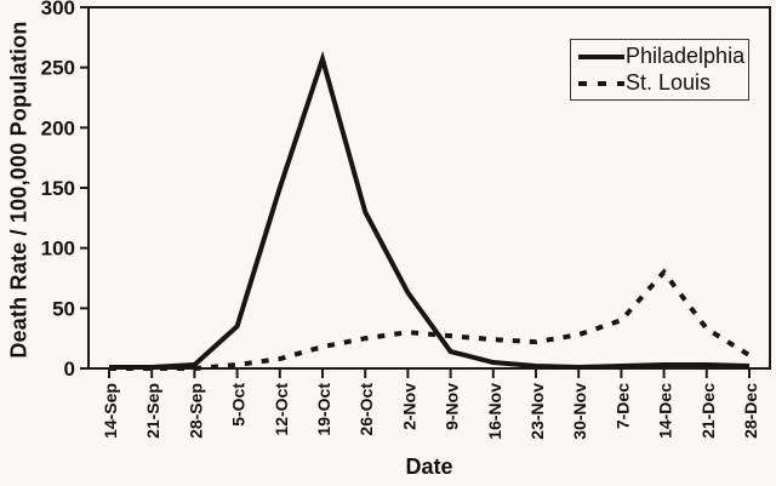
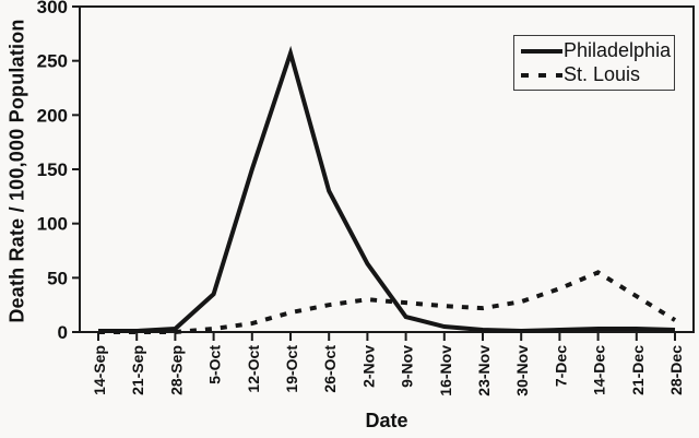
St. Louis/14-Dec: 80 -> 60
